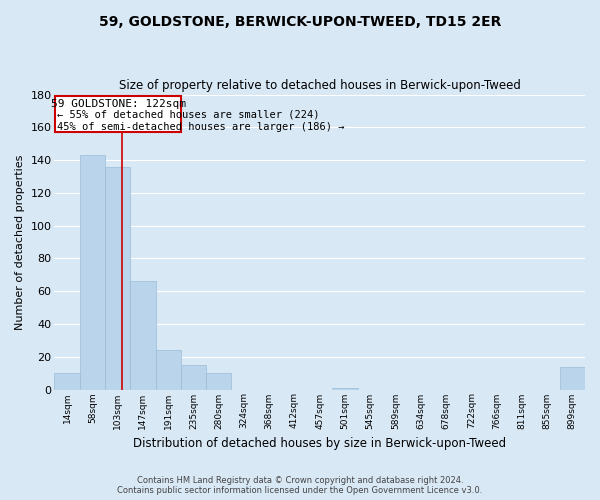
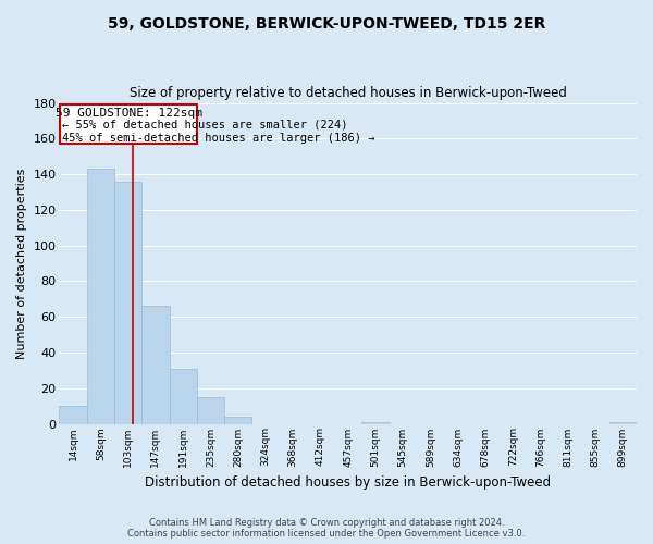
191sqm: 24 -> 31
280sqm: 10 -> 4
899sqm: 14 -> 1
